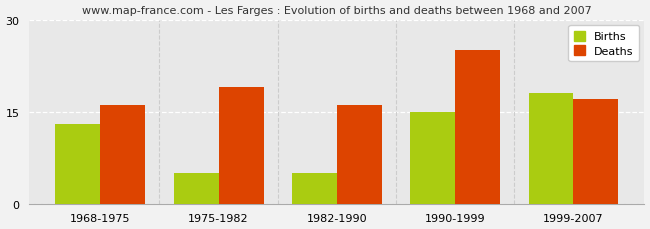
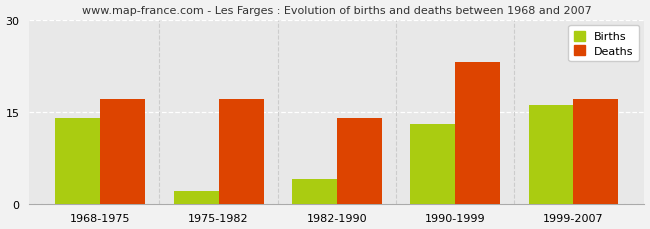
Births/1968-1975: 13 -> 14
Deaths/1968-1975: 16 -> 17
Births/1975-1982: 5 -> 2
Deaths/1975-1982: 19 -> 17
Births/1982-1990: 5 -> 4
Deaths/1982-1990: 16 -> 14
Births/1990-1999: 15 -> 13
Deaths/1990-1999: 25 -> 23
Births/1999-2007: 18 -> 16
